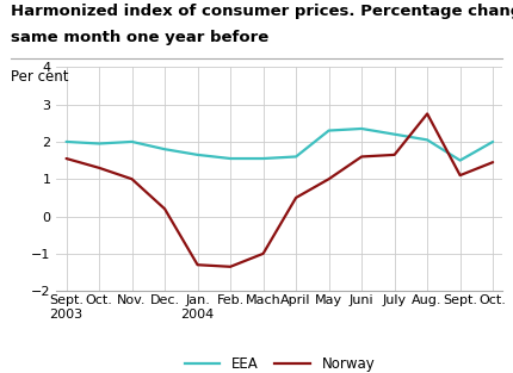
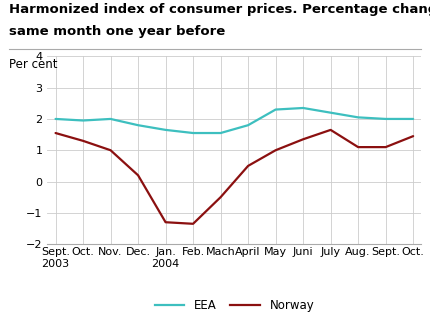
Norway/Mach: -1.00 -> -0.50
EEA/April: 1.60 -> 1.80
Norway/Juni: 1.60 -> 1.35
Norway/Aug.: 2.75 -> 1.10
EEA/Sept.: 1.50 -> 2.00
